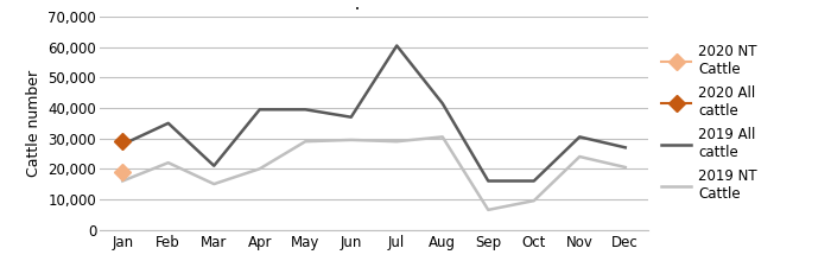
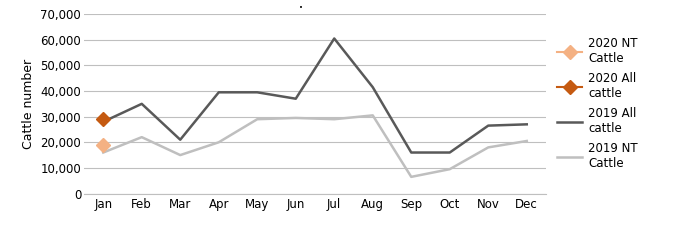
2019 All cattle/Nov: 30,500 -> 26,500
2019 NT Cattle/Nov: 24,000 -> 18,000
